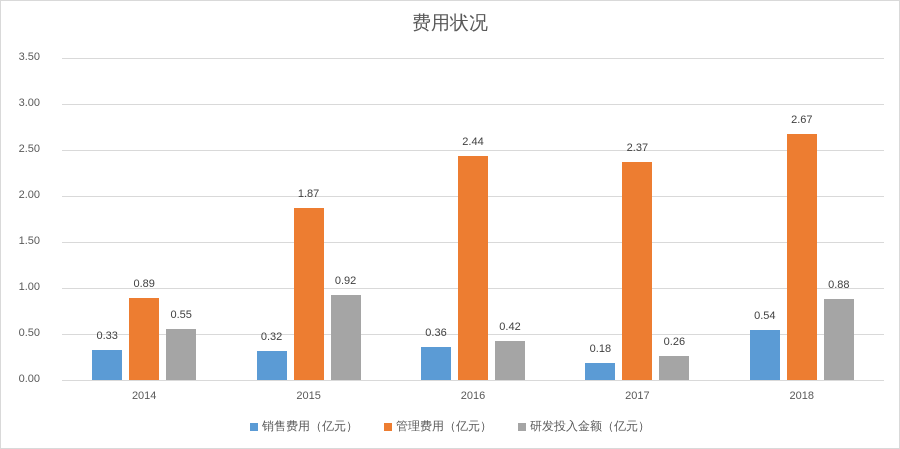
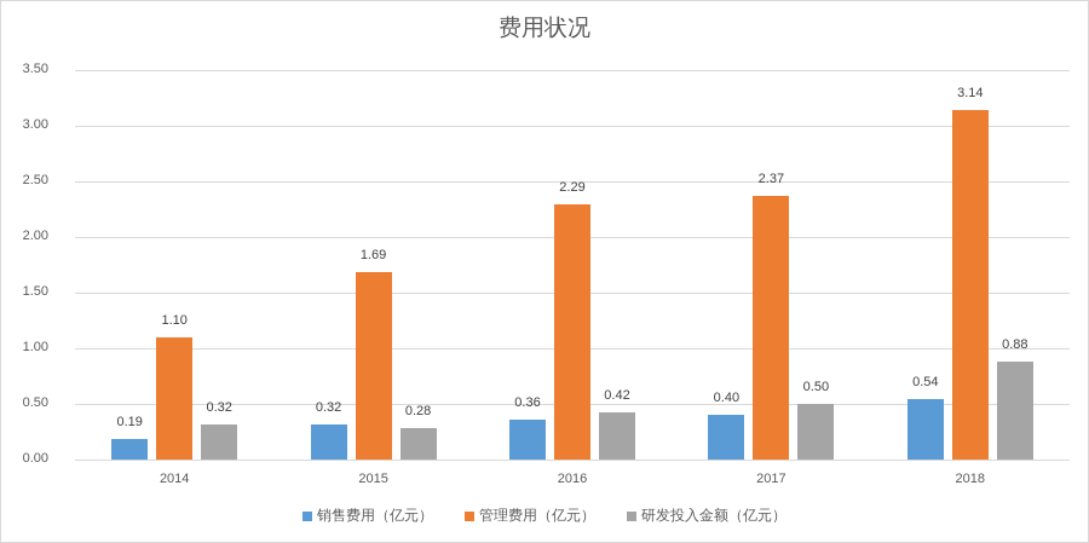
销售费用（亿元）/2014: 0.33 -> 0.19
管理费用（亿元）/2014: 0.89 -> 1.10
研发投入金额（亿元）/2014: 0.55 -> 0.32
管理费用（亿元）/2015: 1.87 -> 1.69
研发投入金额（亿元）/2015: 0.92 -> 0.28
管理费用（亿元）/2016: 2.44 -> 2.29
销售费用（亿元）/2017: 0.18 -> 0.40
研发投入金额（亿元）/2017: 0.26 -> 0.50
管理费用（亿元）/2018: 2.67 -> 3.14
